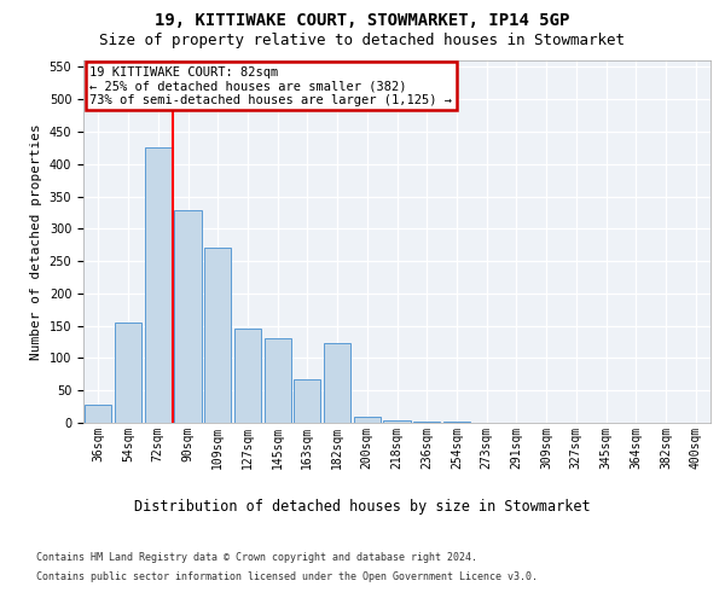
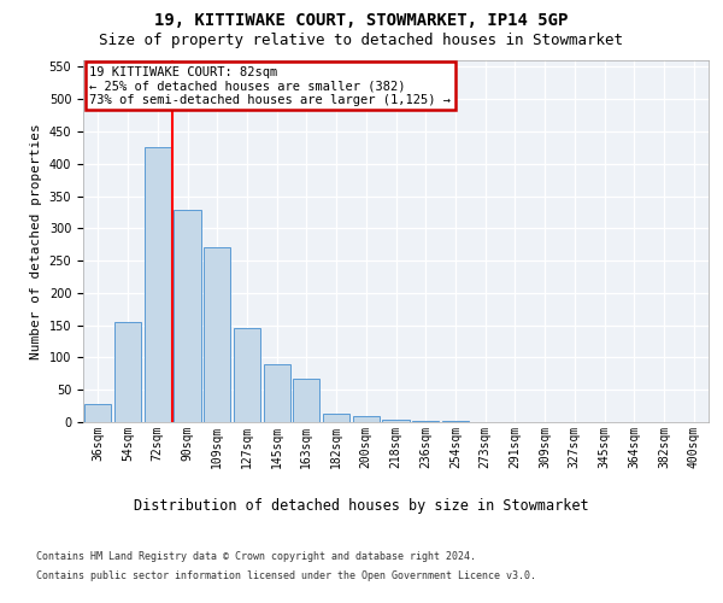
145sqm: 130 -> 90
182sqm: 124 -> 13
